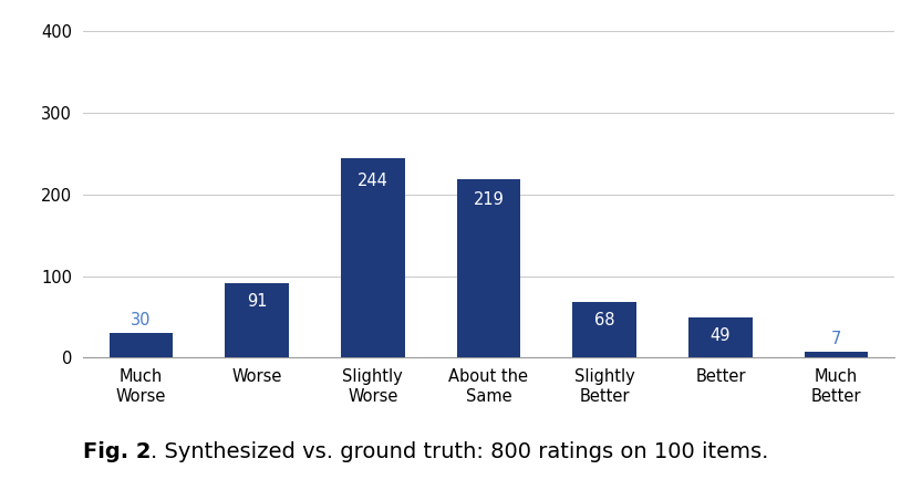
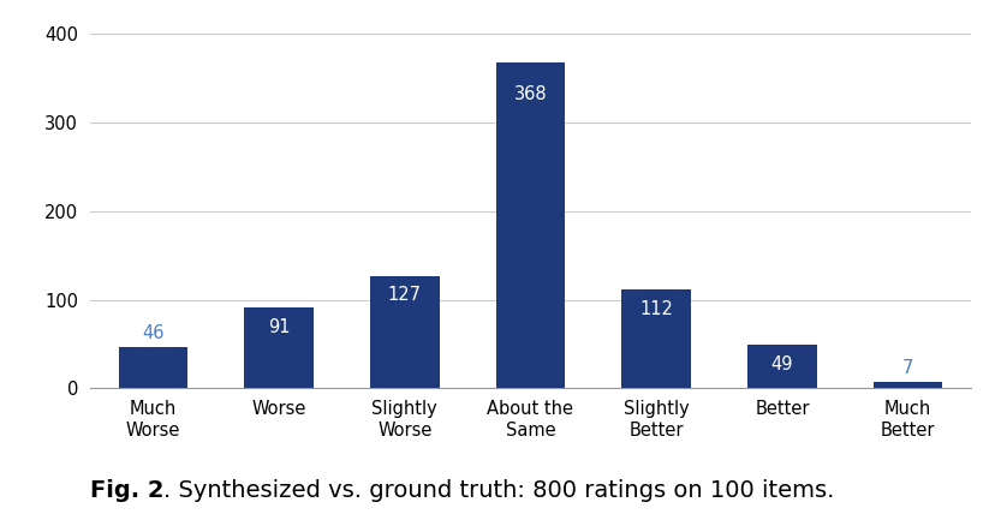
Much Worse: 30 -> 46
Slightly Worse: 244 -> 127
About the Same: 219 -> 368
Slightly Better: 68 -> 112
